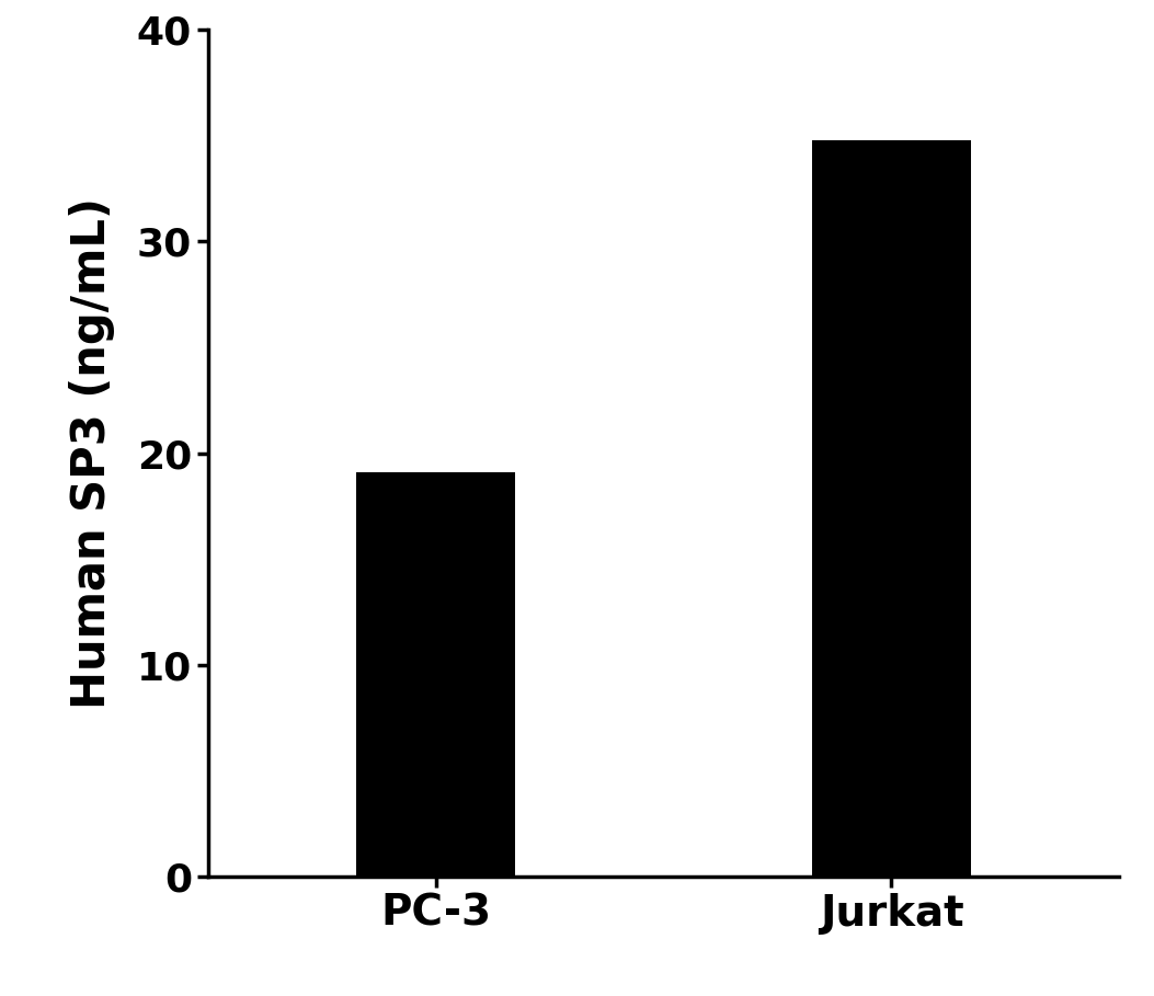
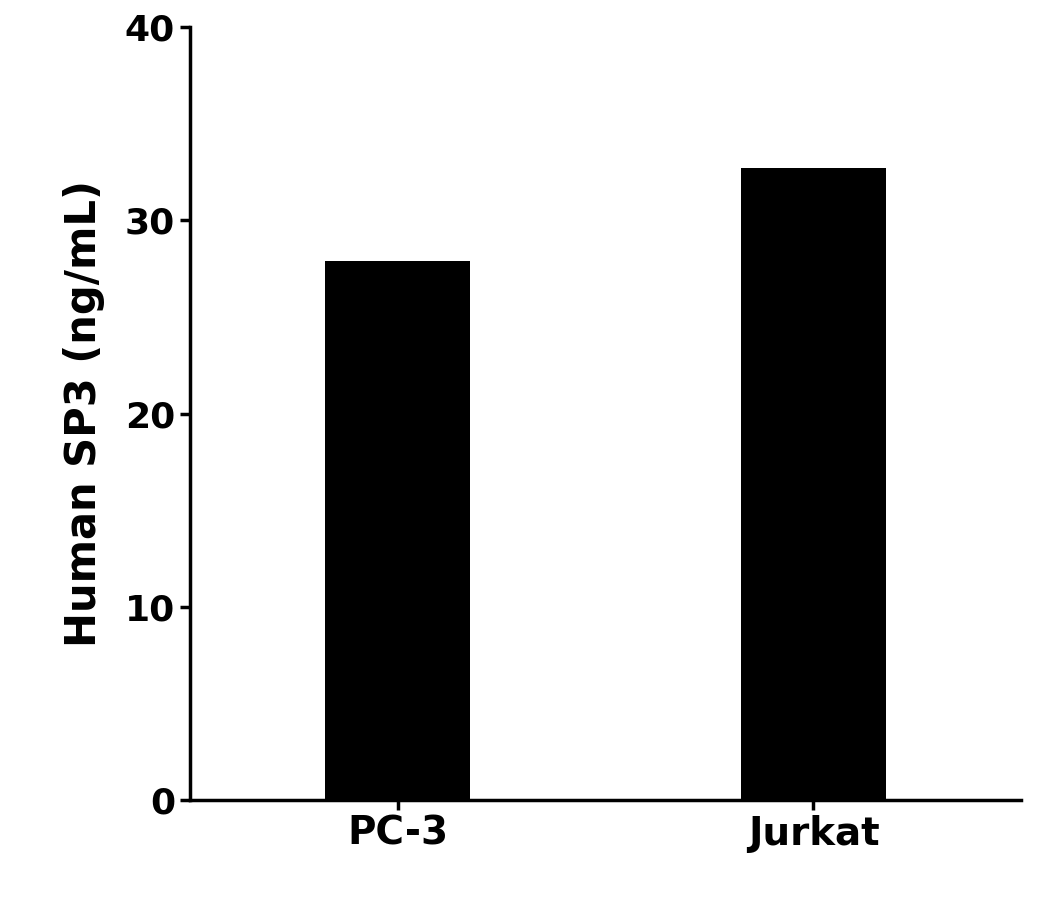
PC-3: 19.1 -> 27.9
Jurkat: 34.8 -> 32.7
